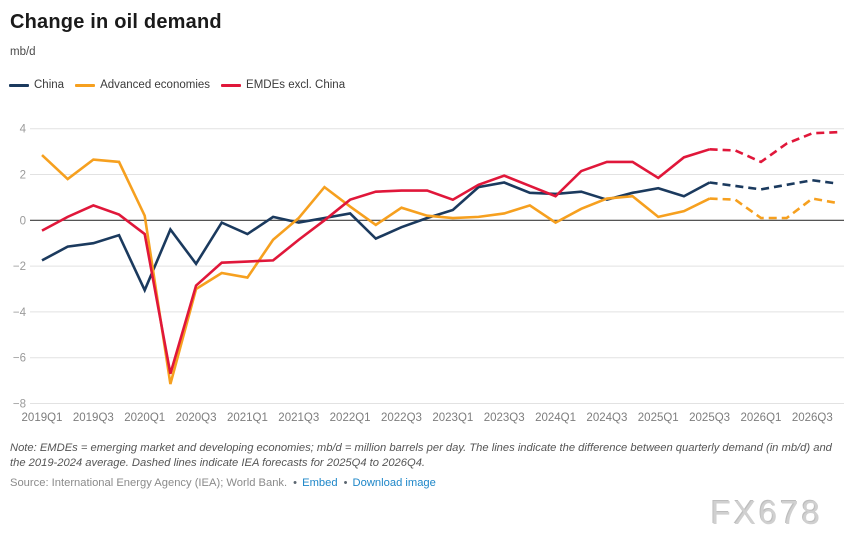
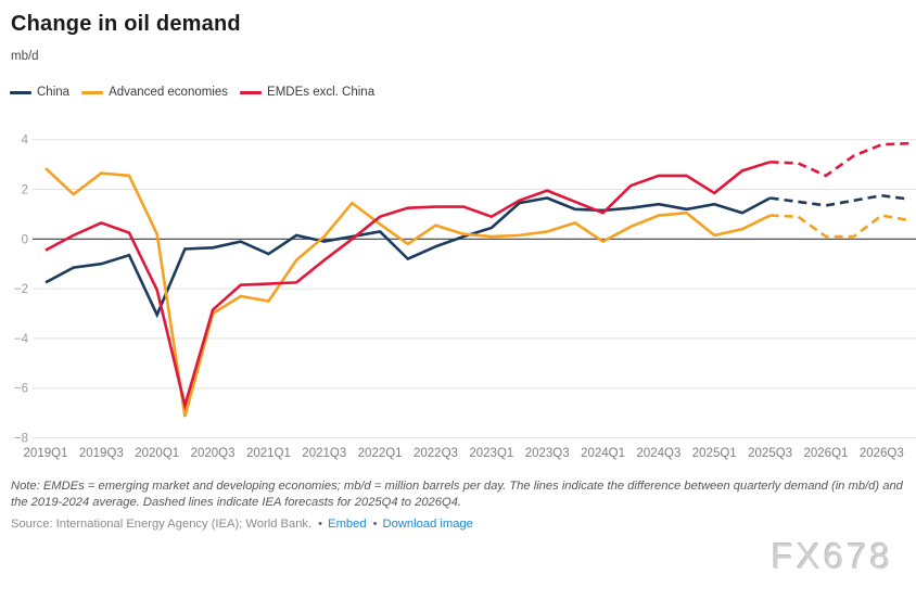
EMDEs excl. China/2020Q1: -0.6 -> -2.0
China/2020Q3: -1.9 -> -0.3
China/2024Q3: 0.9 -> 1.4
